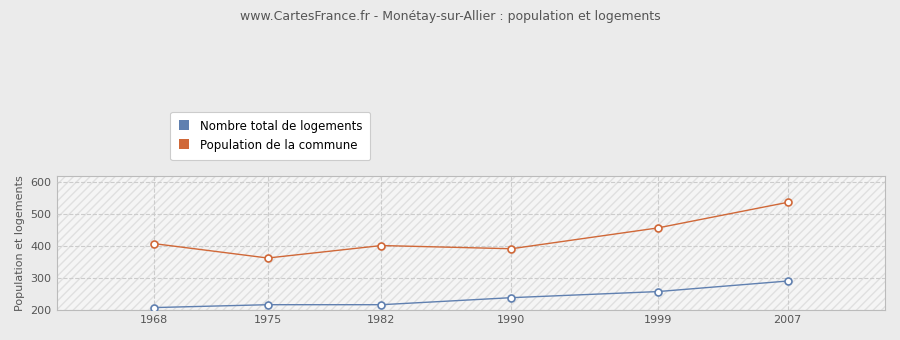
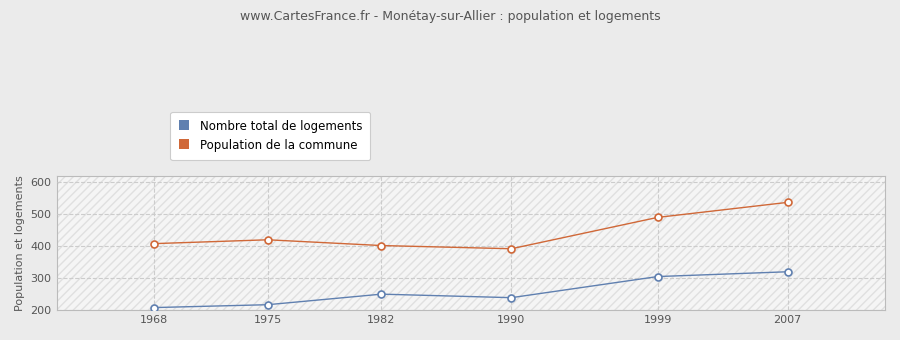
Population de la commune/1975: 363 -> 420
Nombre total de logements/1982: 217 -> 250
Nombre total de logements/1999: 258 -> 305
Population de la commune/1999: 457 -> 490
Nombre total de logements/2007: 291 -> 320
